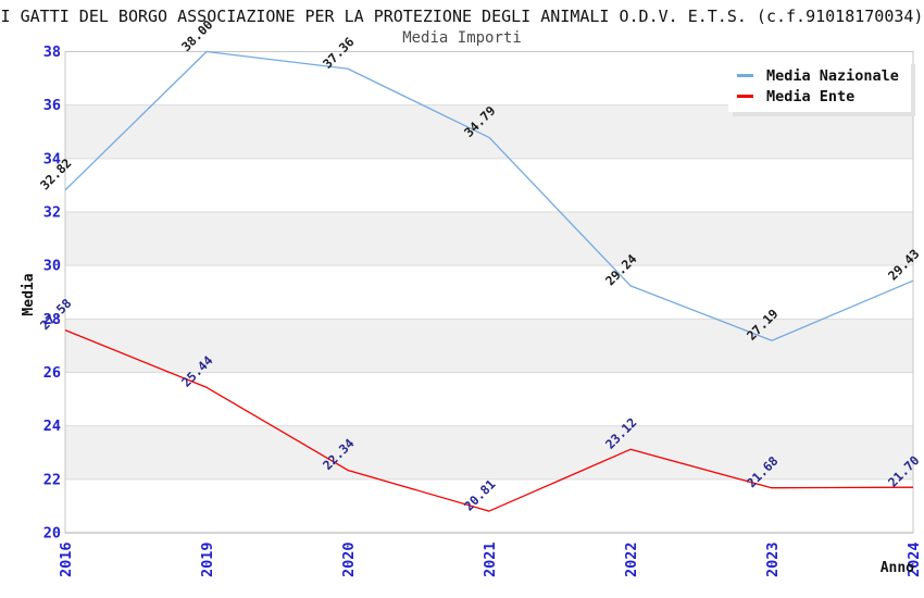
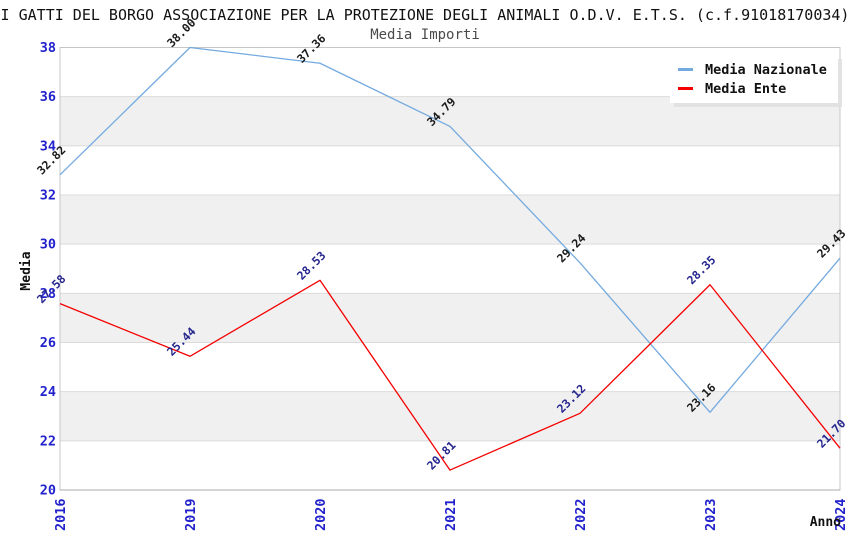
Media Ente/2020: 22.34 -> 28.53
Media Nazionale/2023: 27.19 -> 23.16
Media Ente/2023: 21.68 -> 28.35
